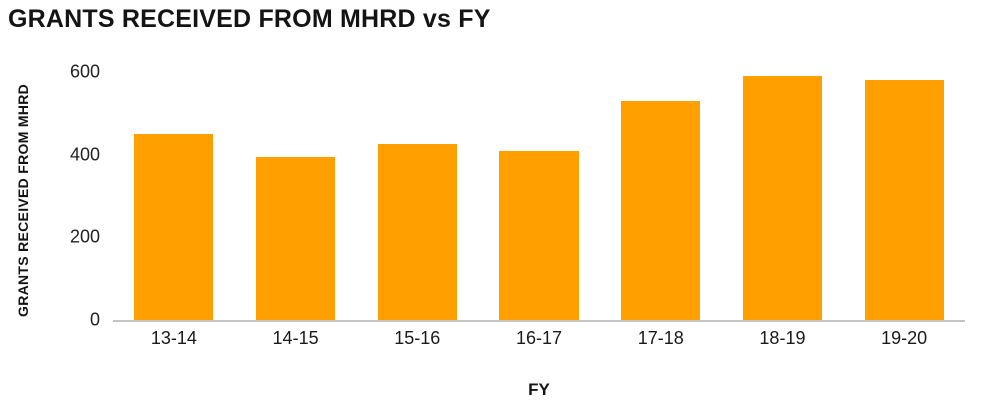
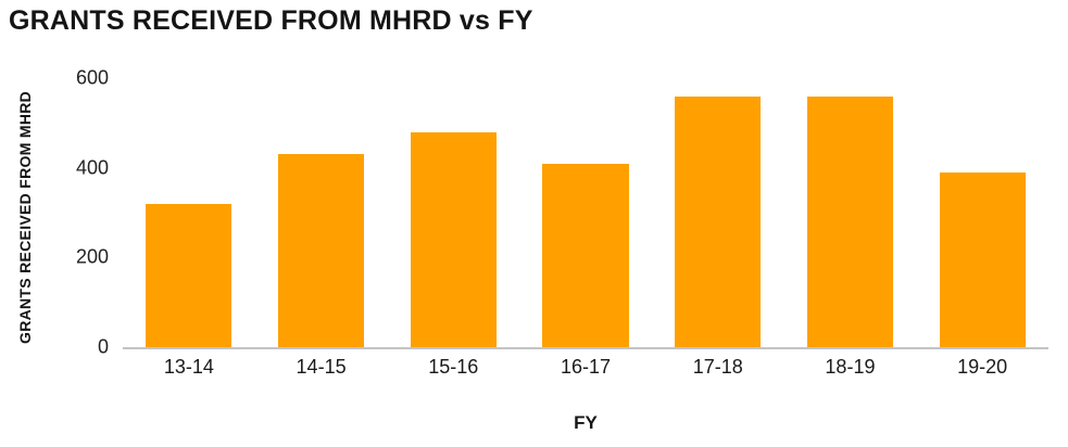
13-14: 450 -> 320
14-15: 400 -> 430
15-16: 420 -> 480
17-18: 530 -> 560
18-19: 590 -> 560
19-20: 580 -> 390
